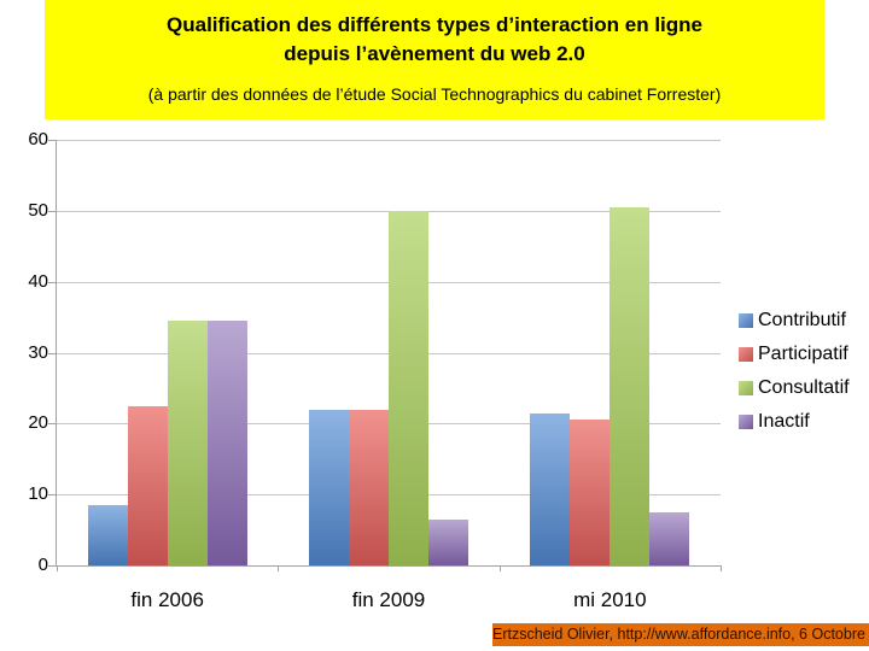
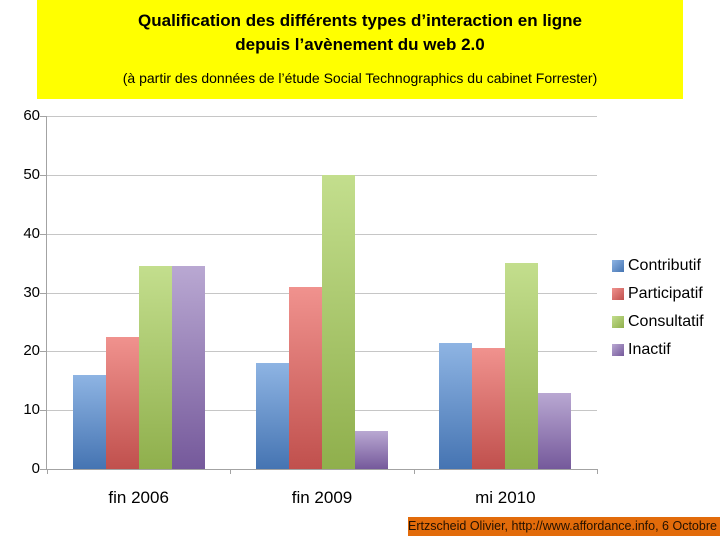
Contributif/fin 2006: 8 -> 16
Contributif/fin 2009: 22 -> 18
Participatif/fin 2009: 22 -> 31
Consultatif/mi 2010: 50 -> 35
Inactif/mi 2010: 8 -> 13
